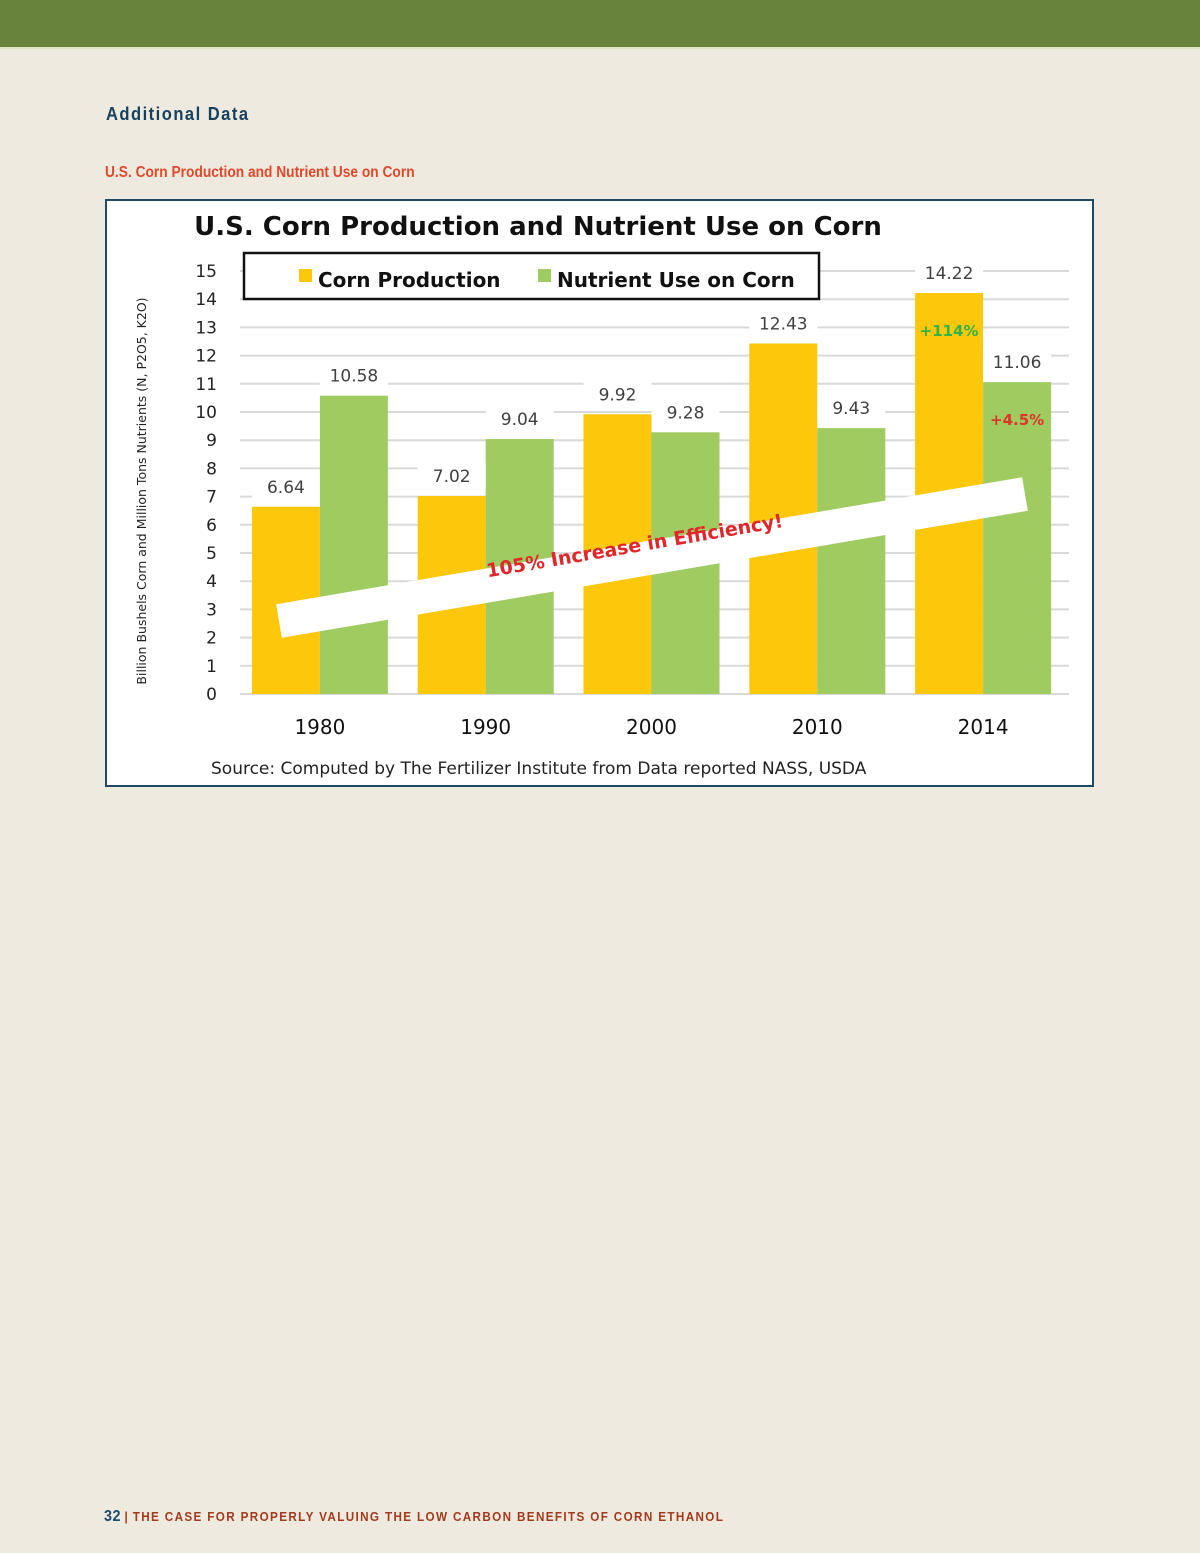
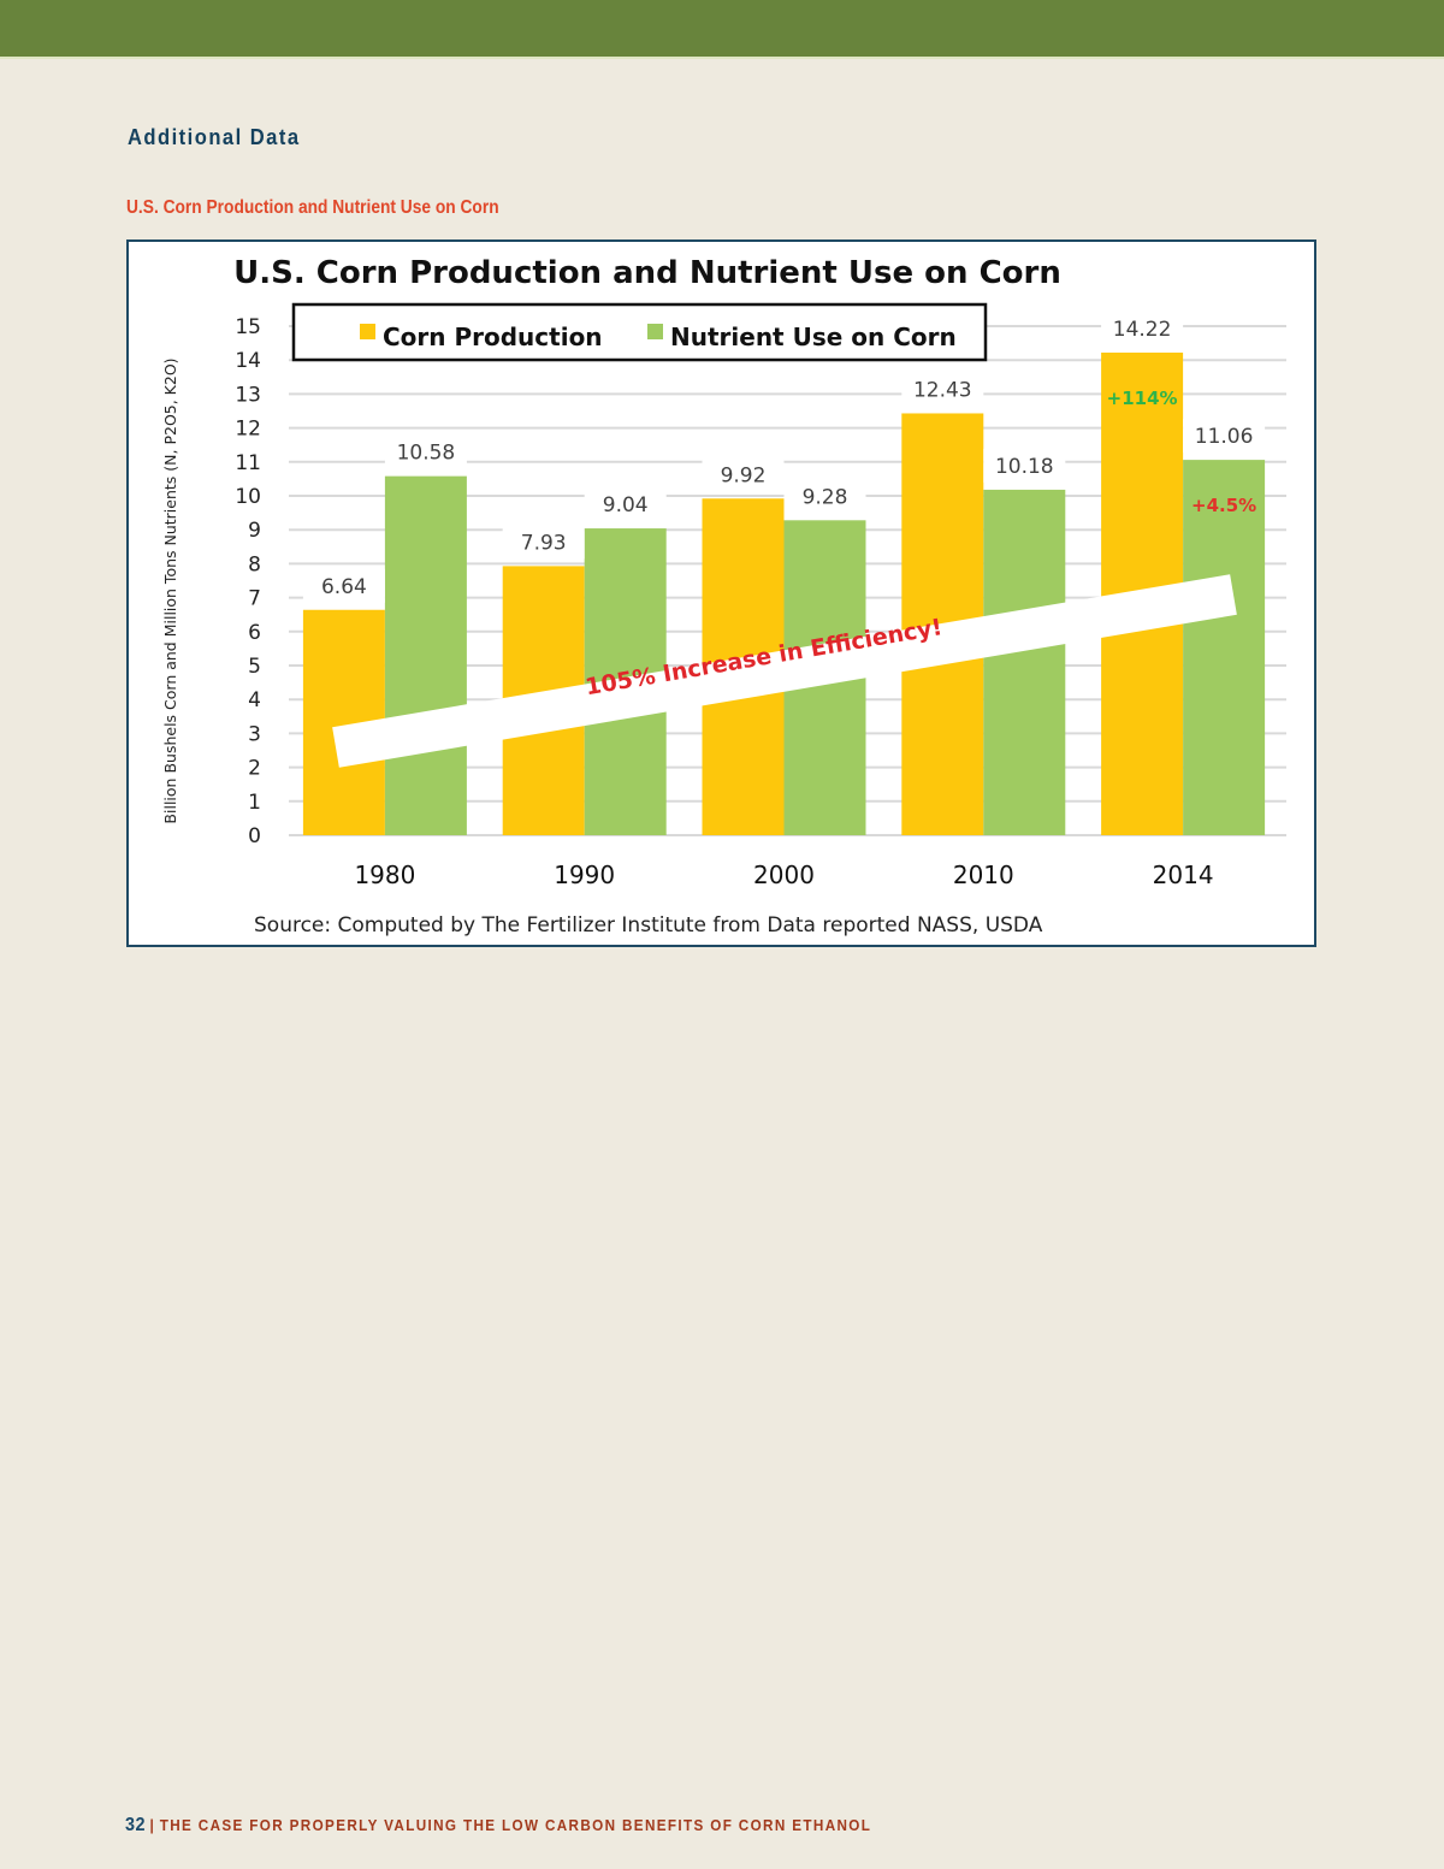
Corn Production/1990: 7.02 -> 7.93
Nutrient Use on Corn/2010: 9.43 -> 10.18
